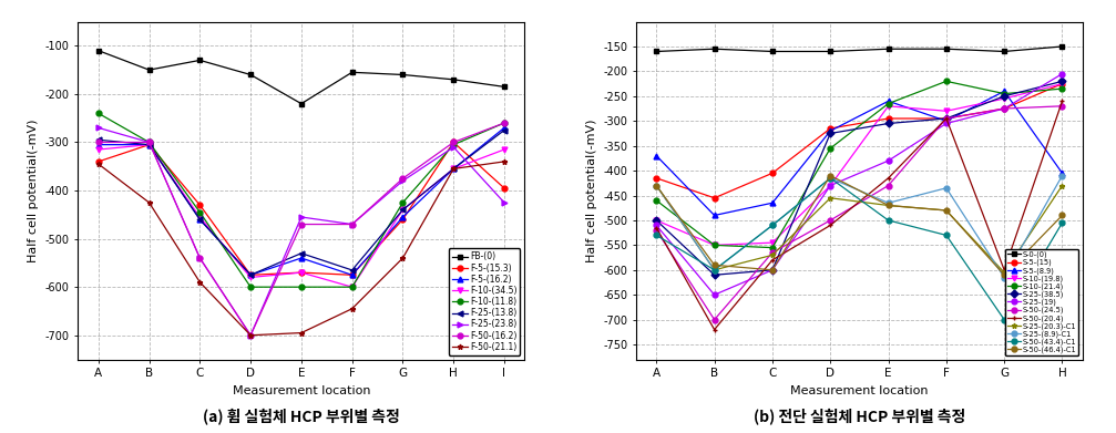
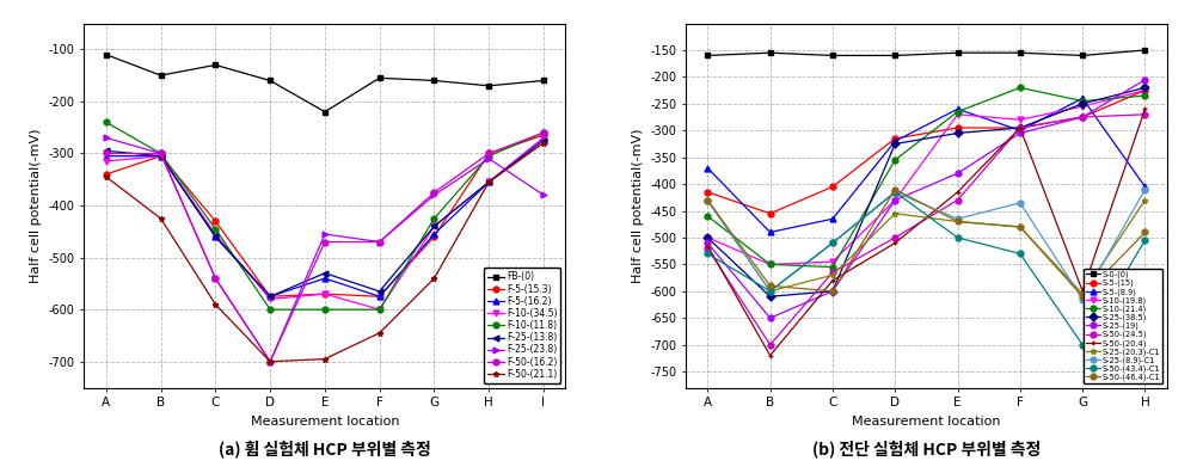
FB-(0)/I: -185 -> -160
F-5-(15.3)/I: -395 -> -265
F-10-(34.5)/I: -315 -> -270
F-25-(23.8)/I: -425 -> -380
F-50-(21.1)/I: -340 -> -280
